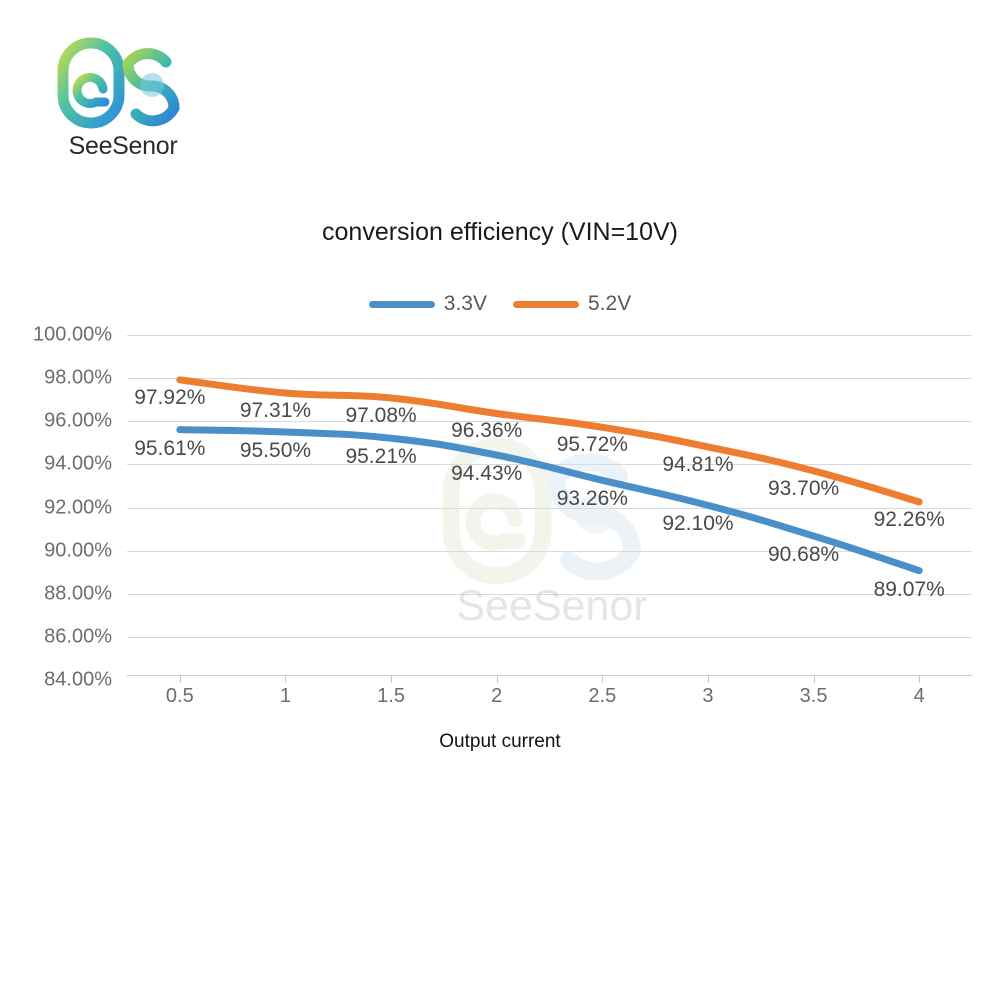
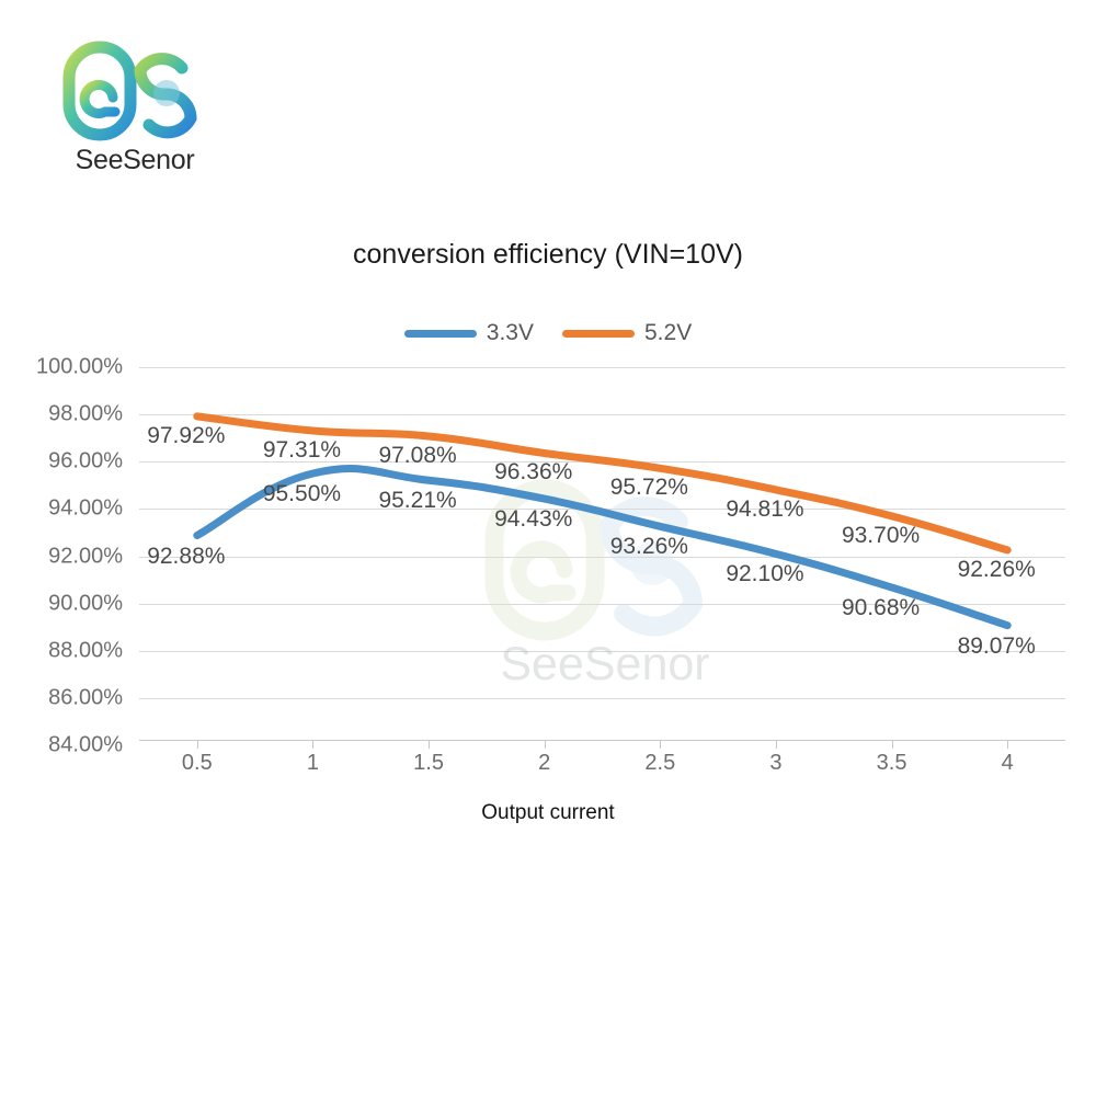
3.3V/0.5: 95.61% -> 92.88%
